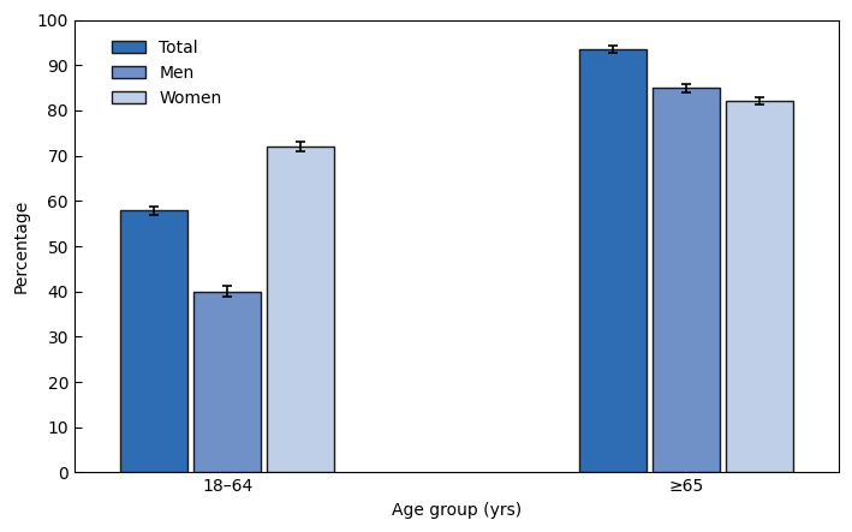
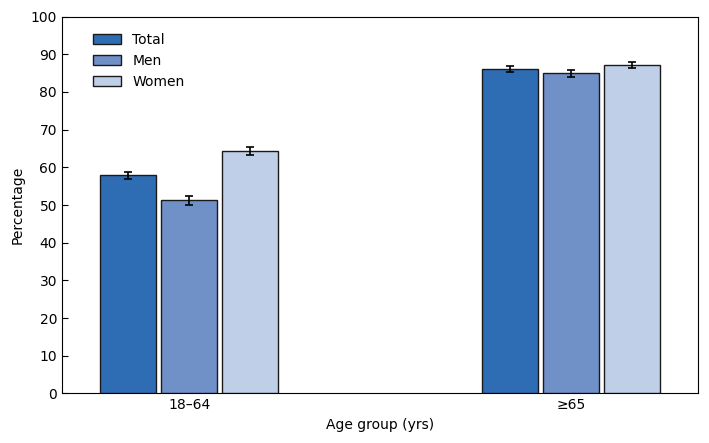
Men/18–64: 40.0 -> 51.3
Women/18–64: 72.0 -> 64.3
Total/≥65: 93.5 -> 86.1
Women/≥65: 82.0 -> 87.1
